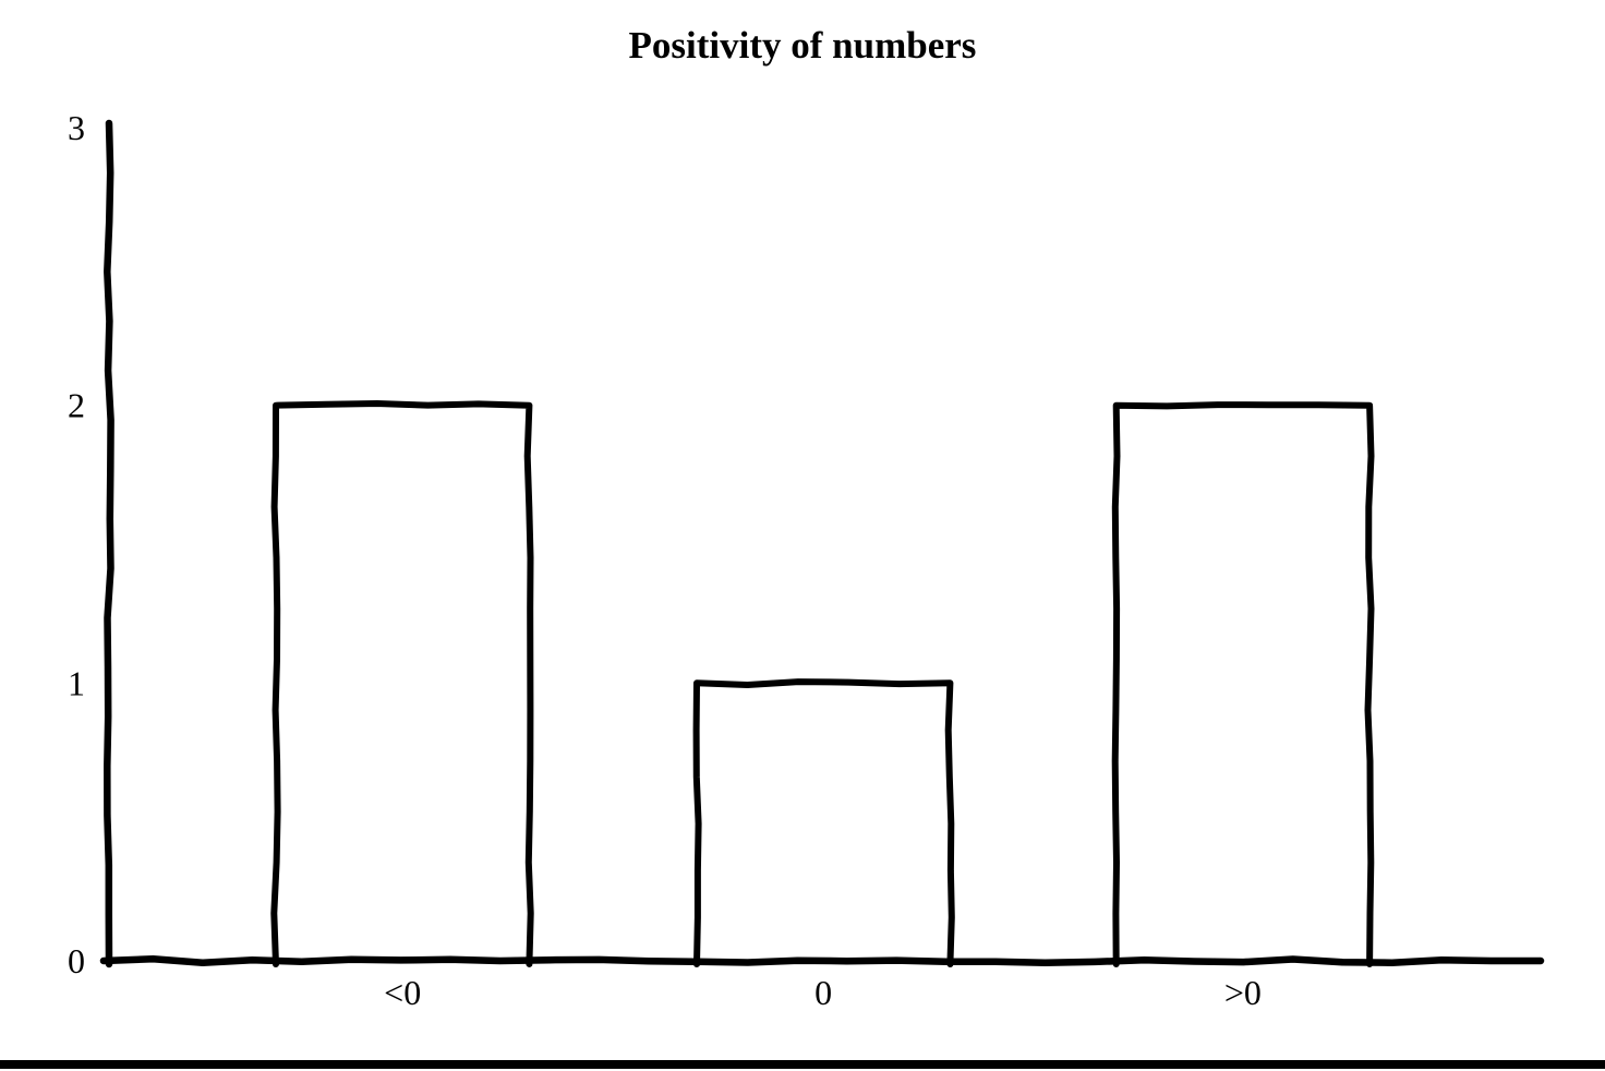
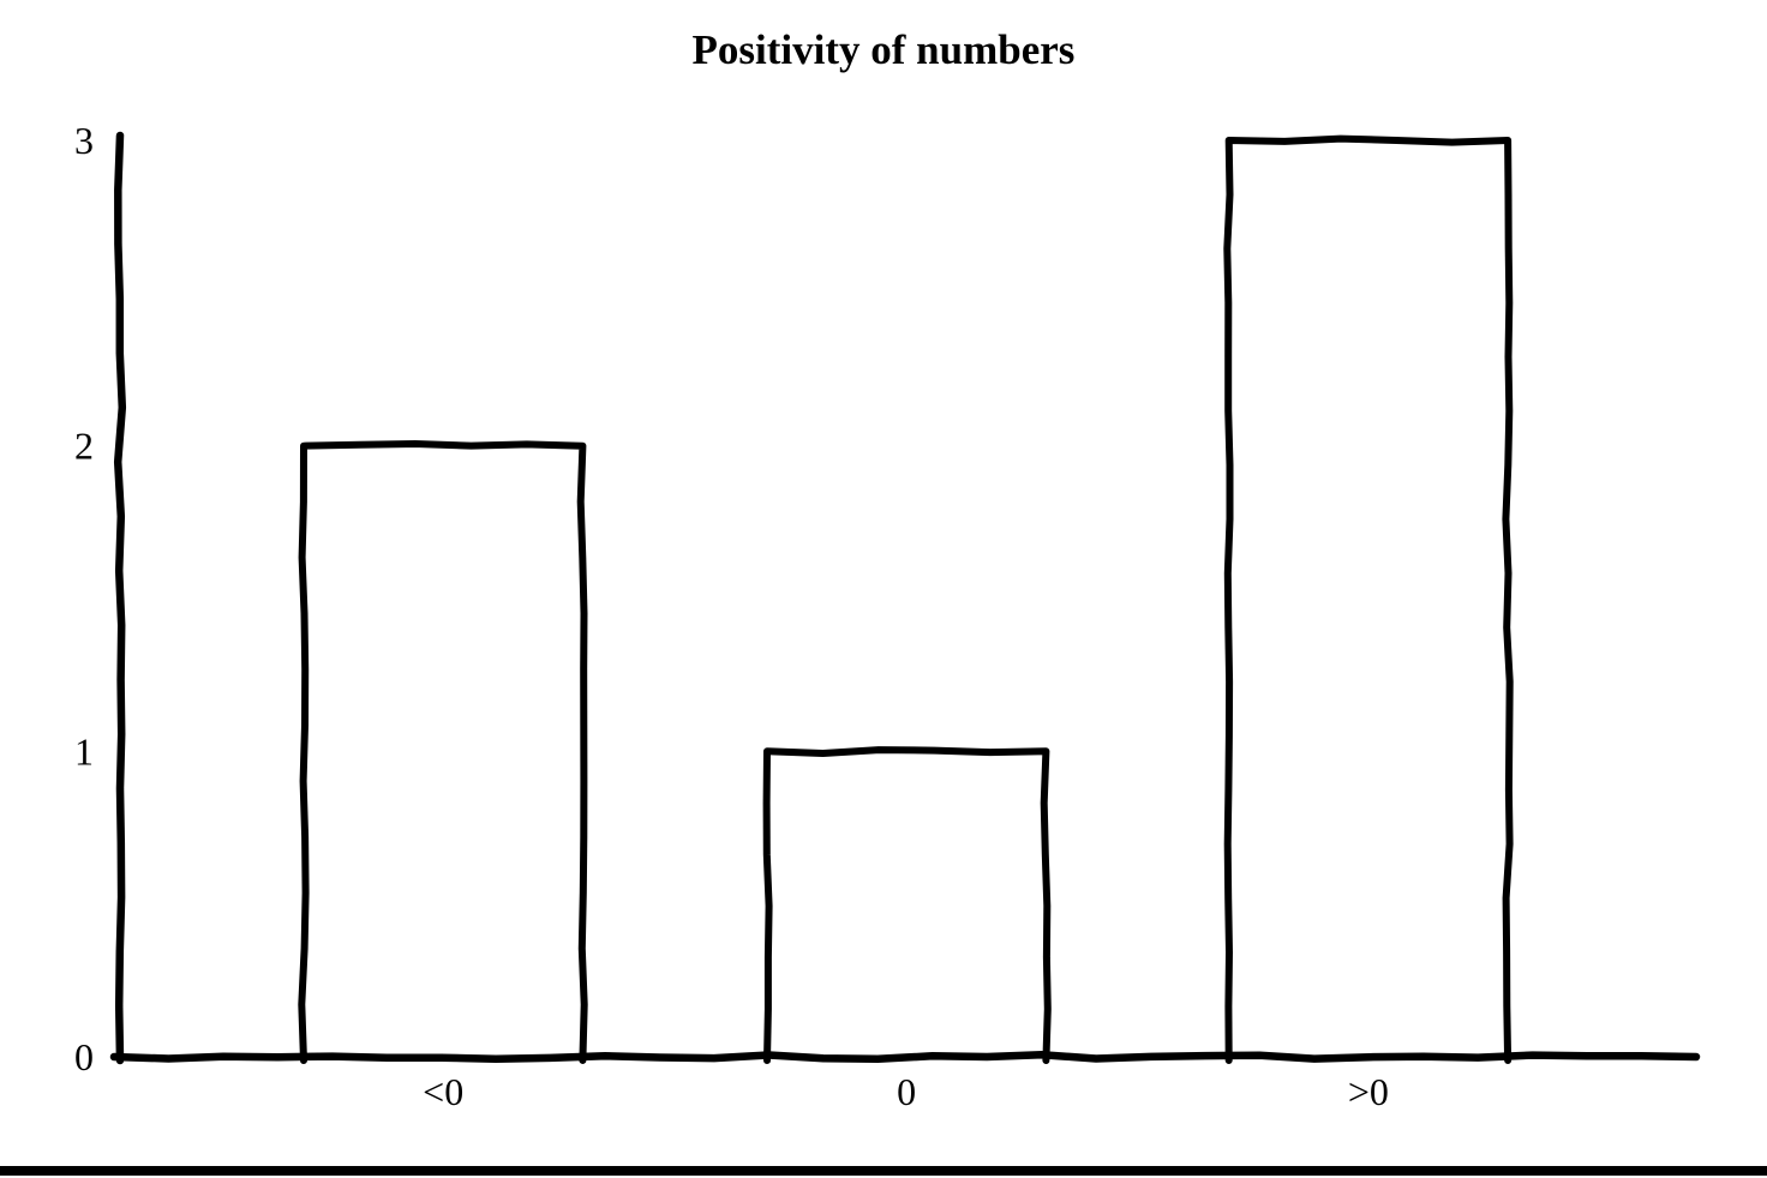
>0: 2 -> 3
